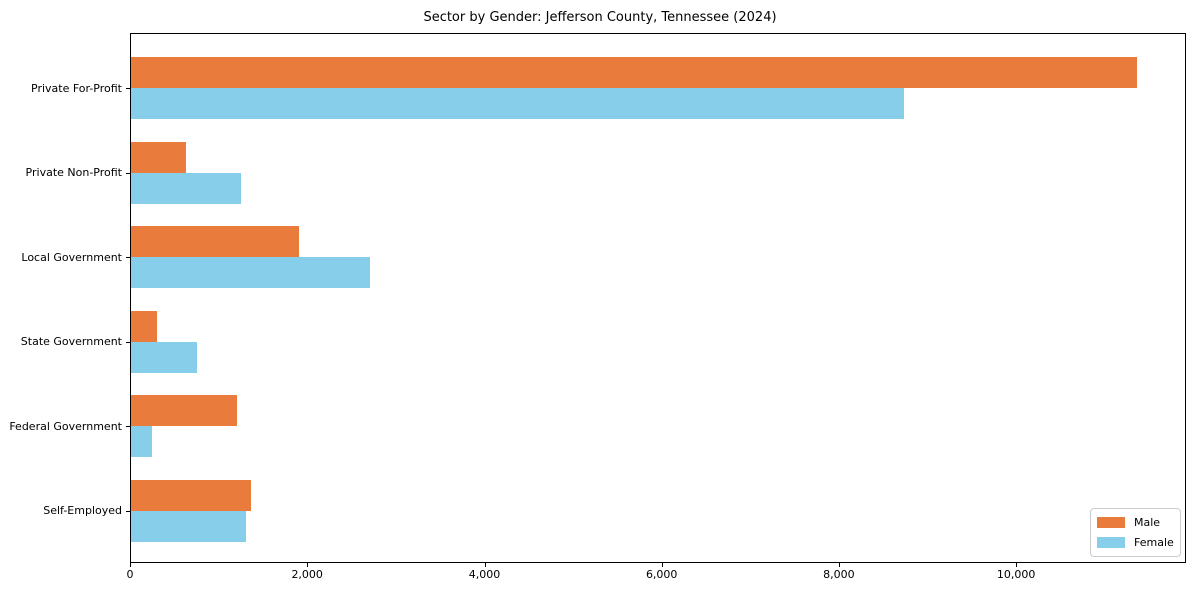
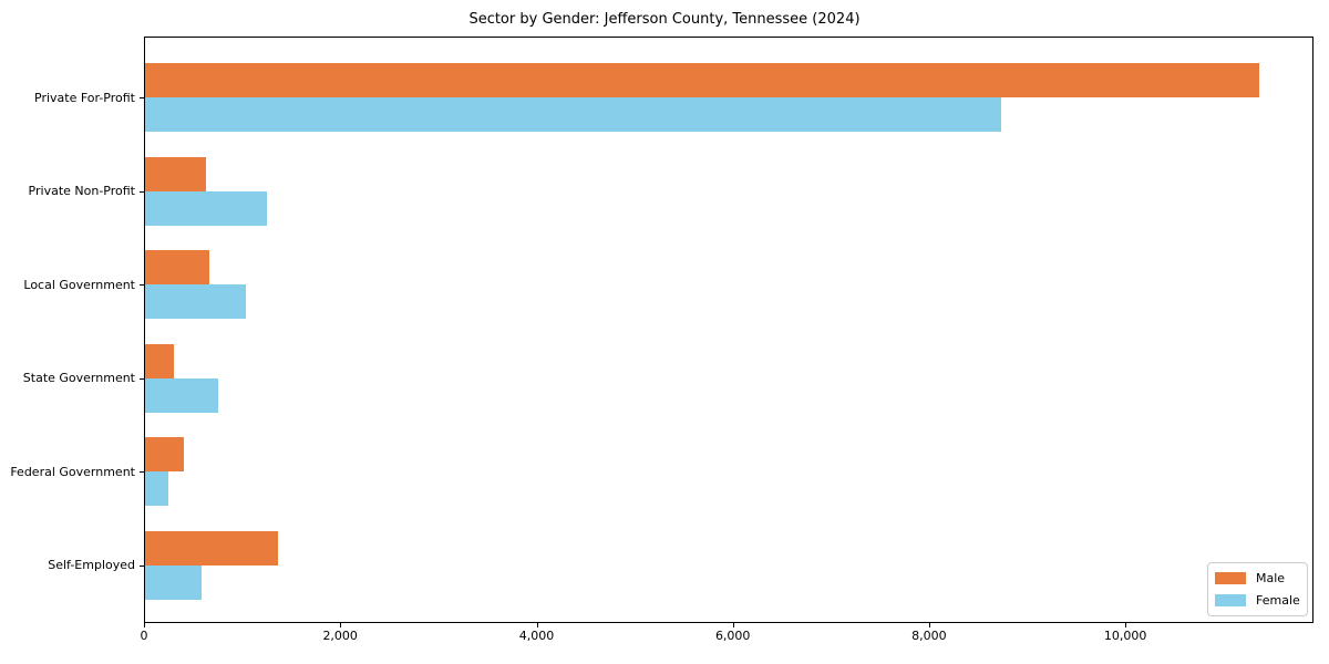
Male/Local Government: 1900 -> 600
Female/Local Government: 2700 -> 1000
Male/Federal Government: 1200 -> 400
Female/Self-Employed: 1300 -> 600
